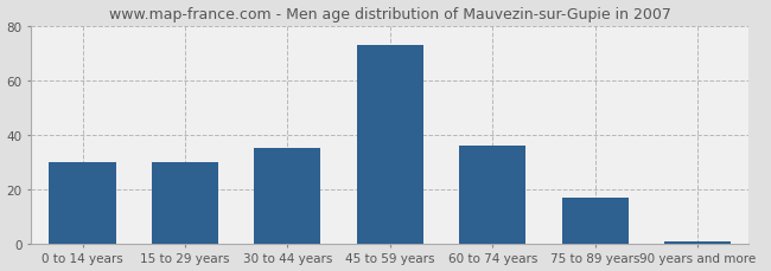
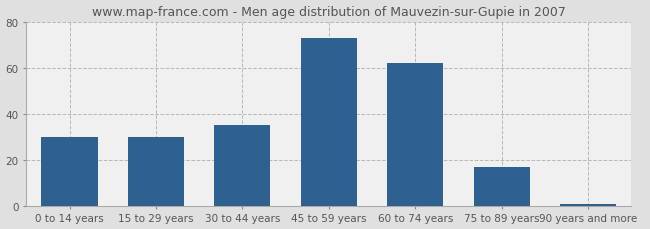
60 to 74 years: 36 -> 62
